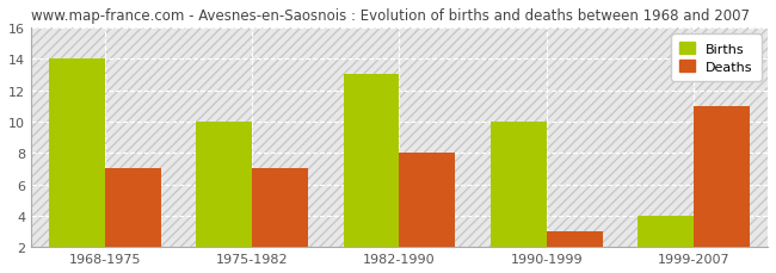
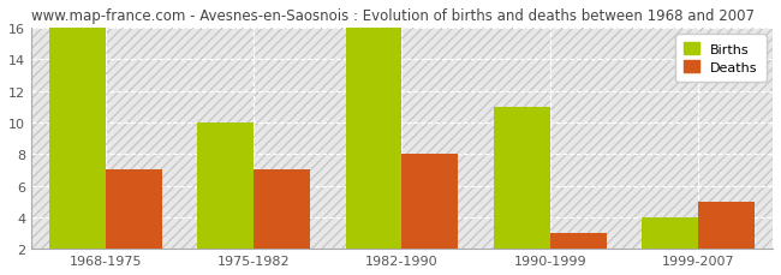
Births/1968-1975: 14 -> 16
Births/1982-1990: 13 -> 16
Births/1990-1999: 10 -> 11
Deaths/1999-2007: 11 -> 5
